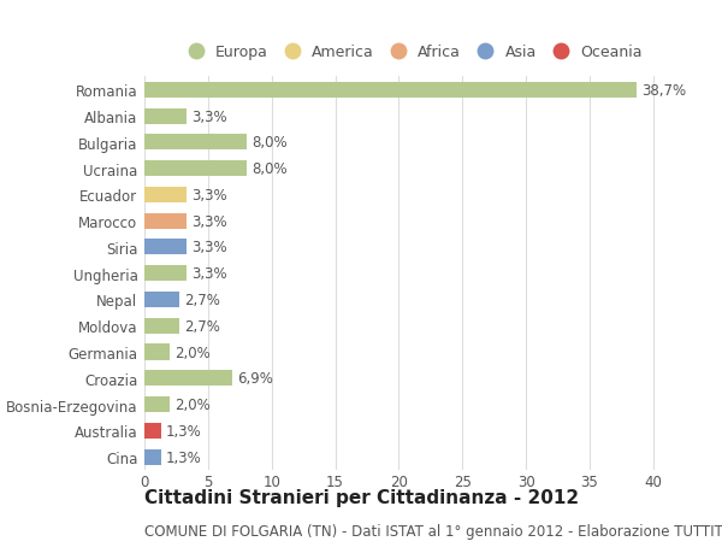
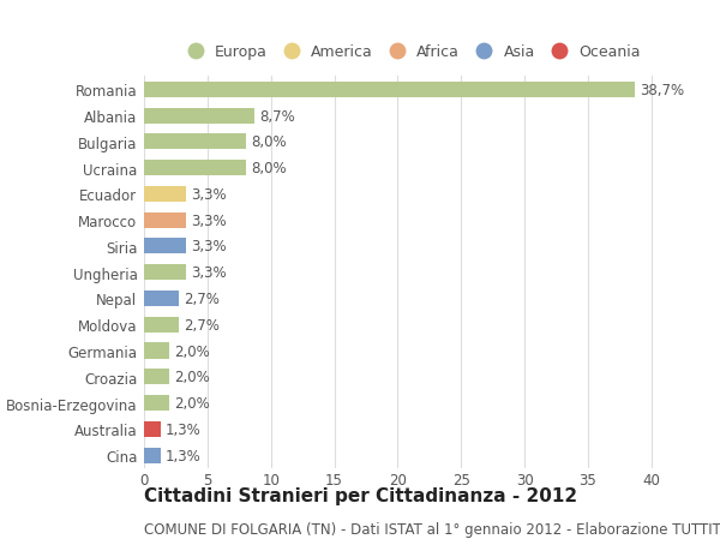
Albania: 3,3% -> 8,7%
Croazia: 6,9% -> 2,0%
